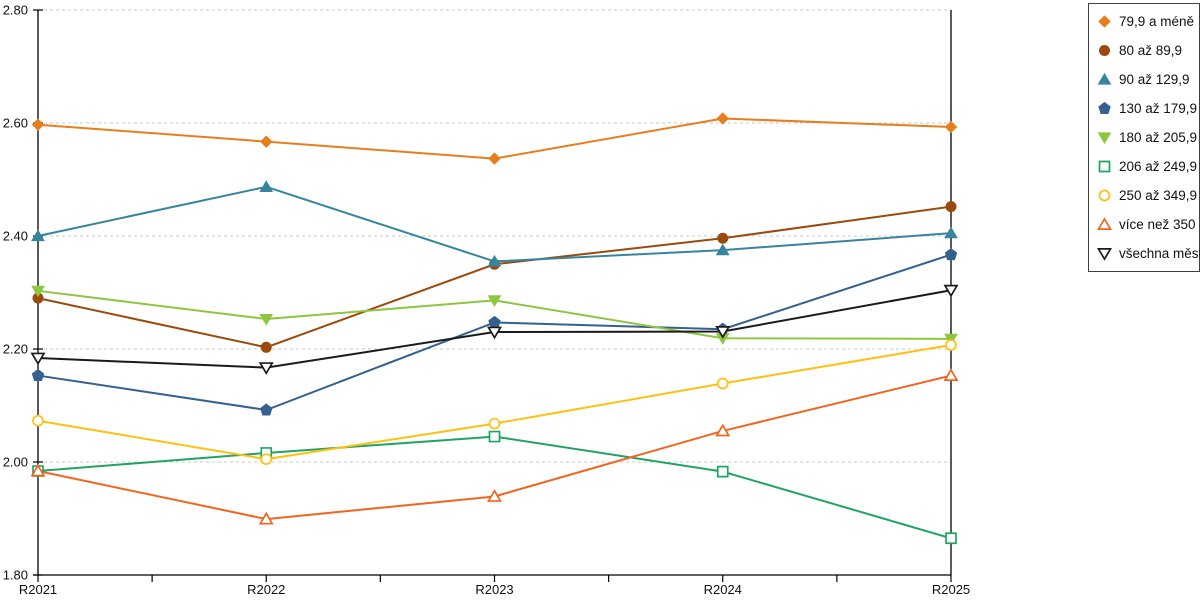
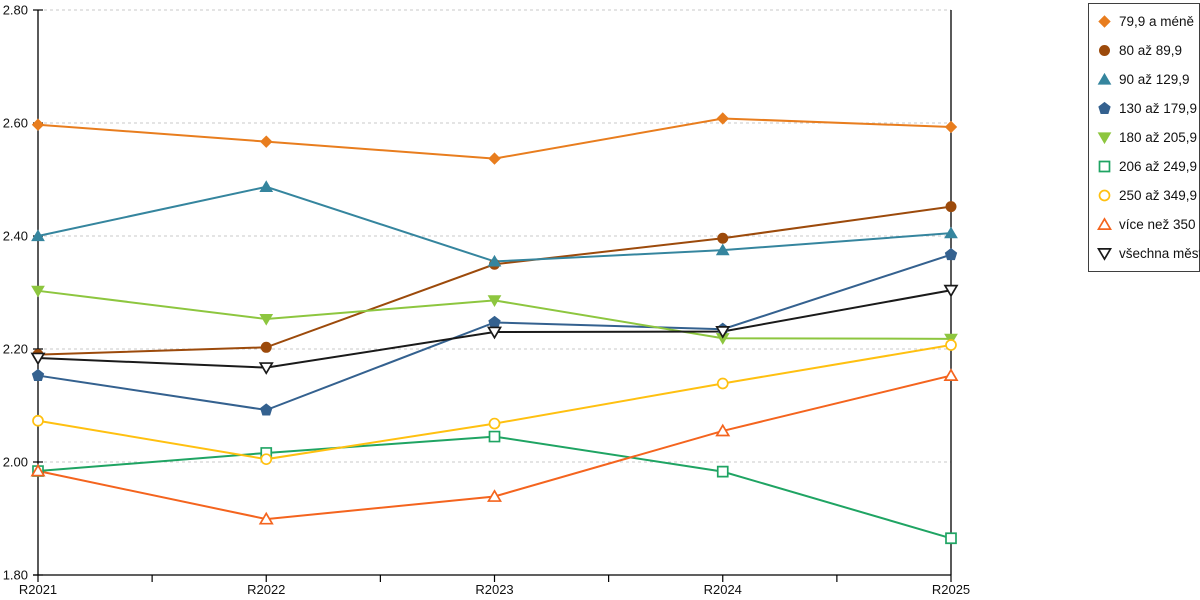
80 až 89,9/R2021: 2.29 -> 2.19
